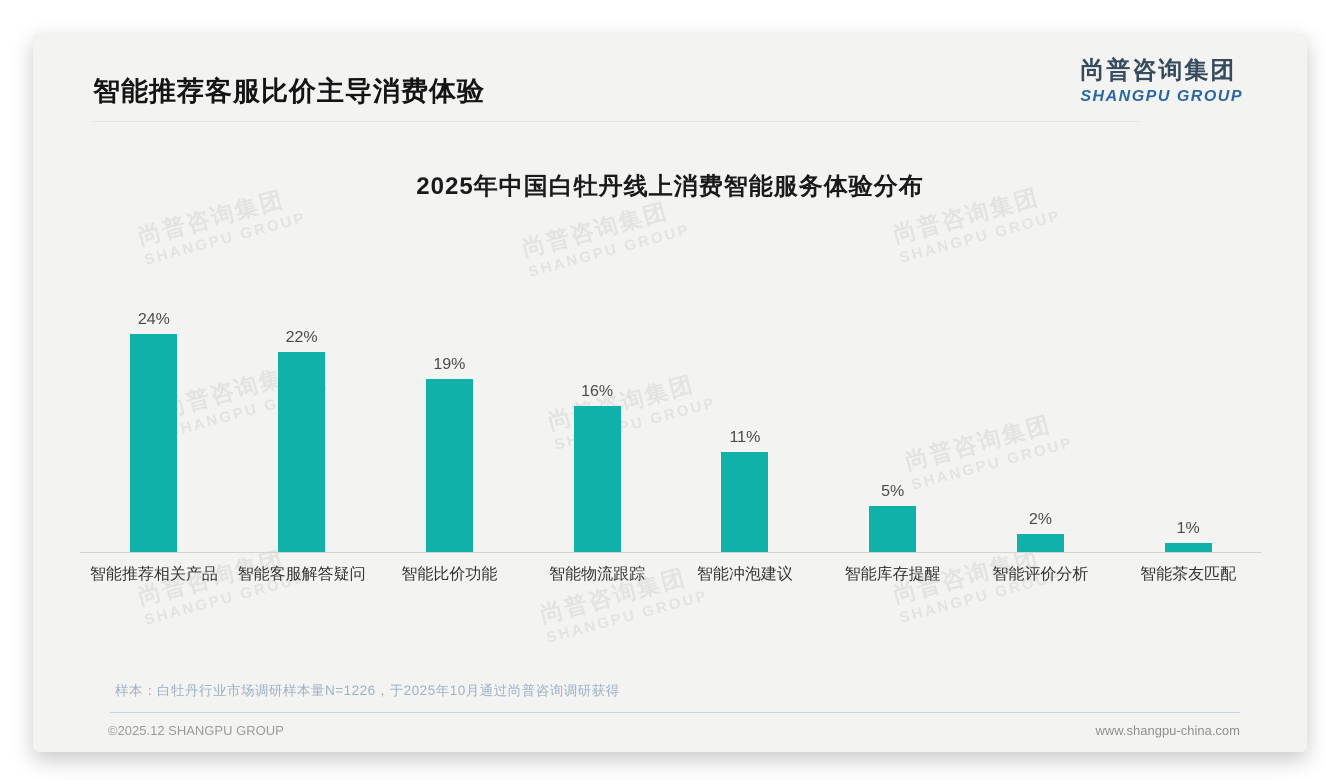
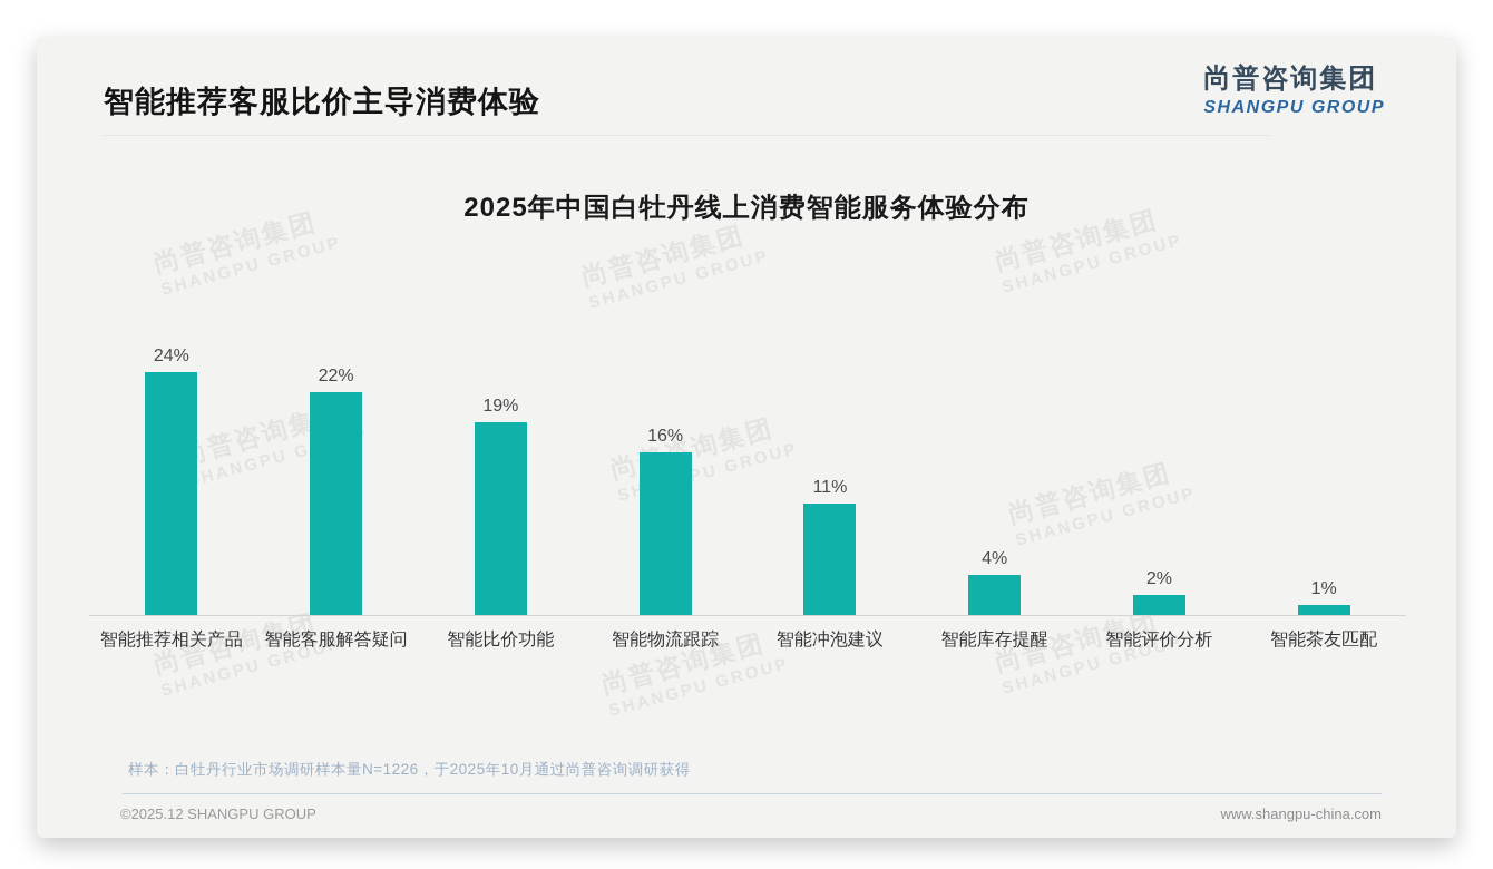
智能库存提醒: 5% -> 4%
